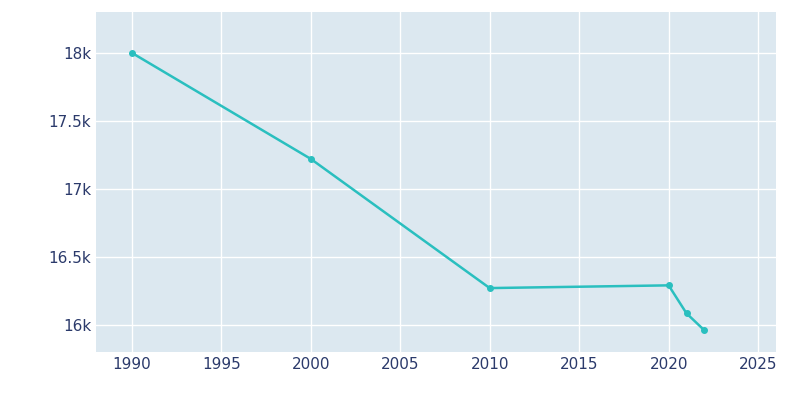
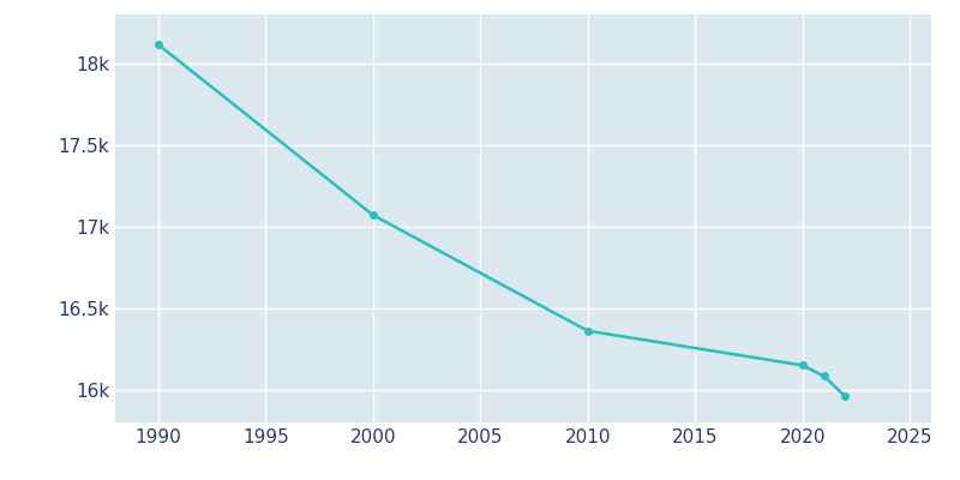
1990: 18.00k -> 18.12k
2000: 17.22k -> 17.07k
2010: 16.27k -> 16.36k
2020: 16.29k -> 16.15k
